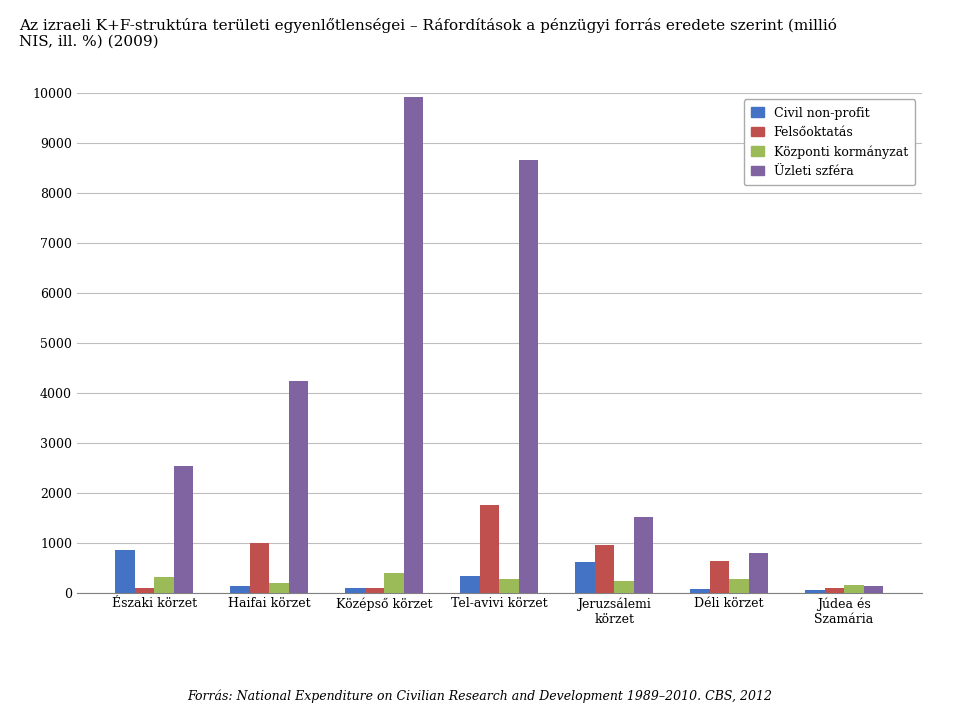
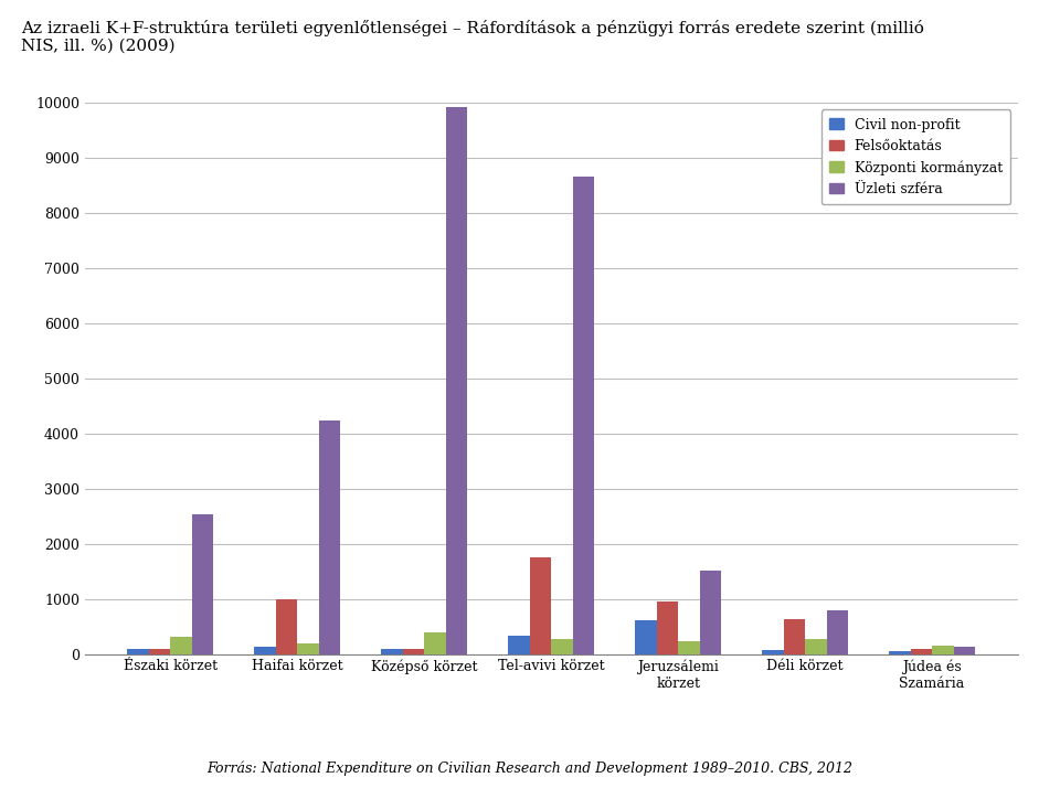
Civil non-profit/Északi körzet: 850 -> 100
